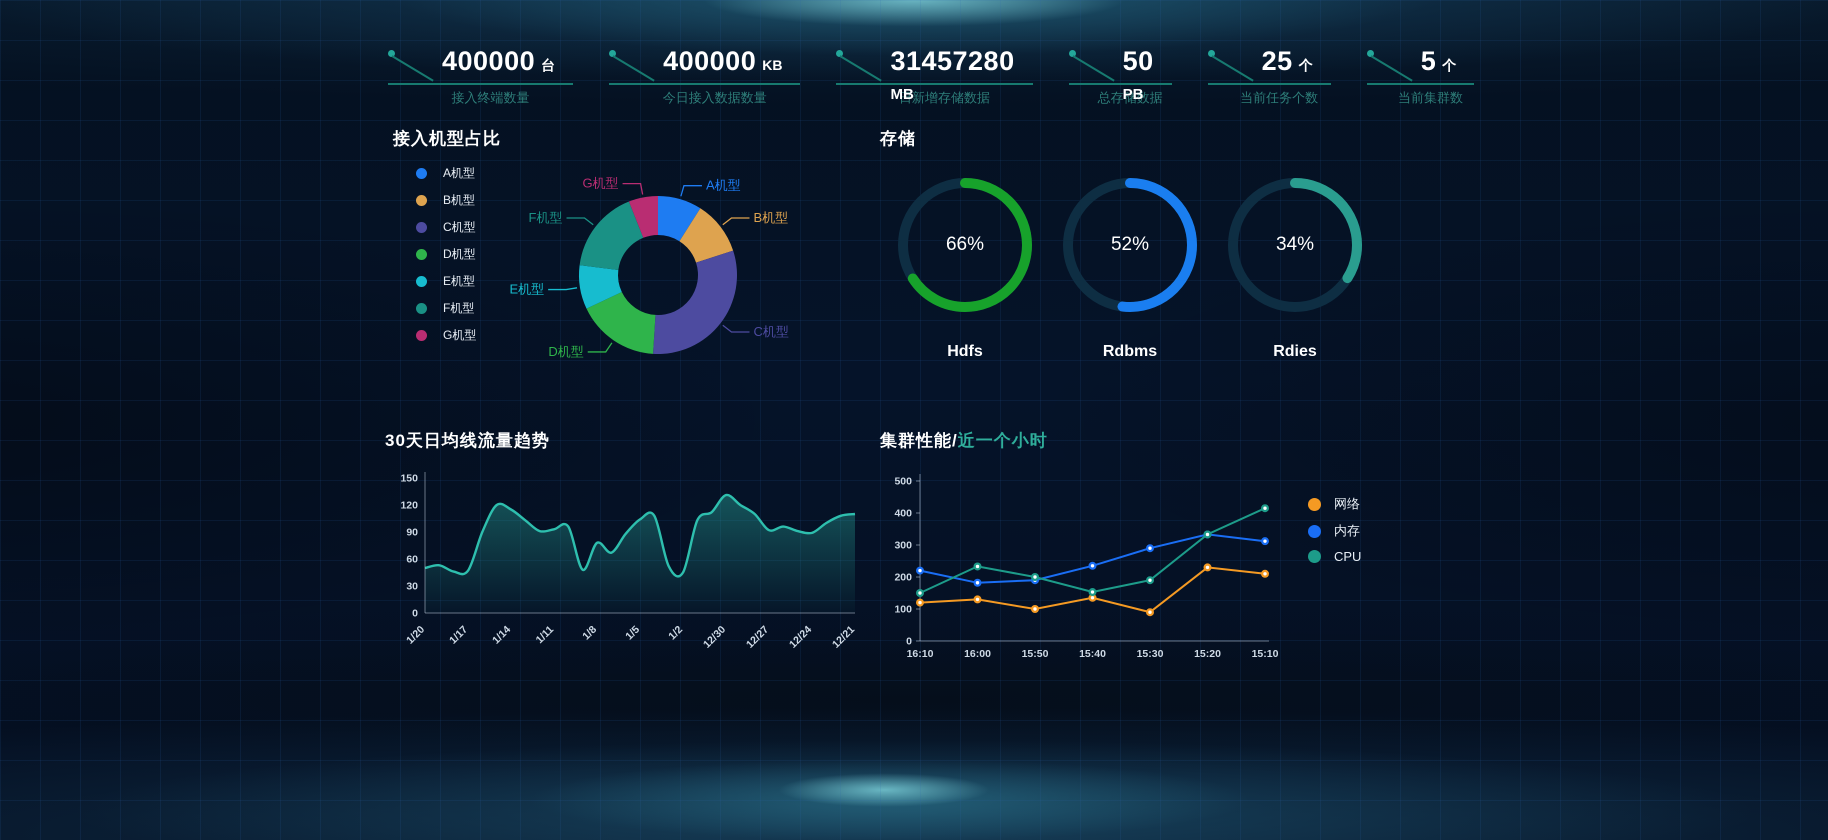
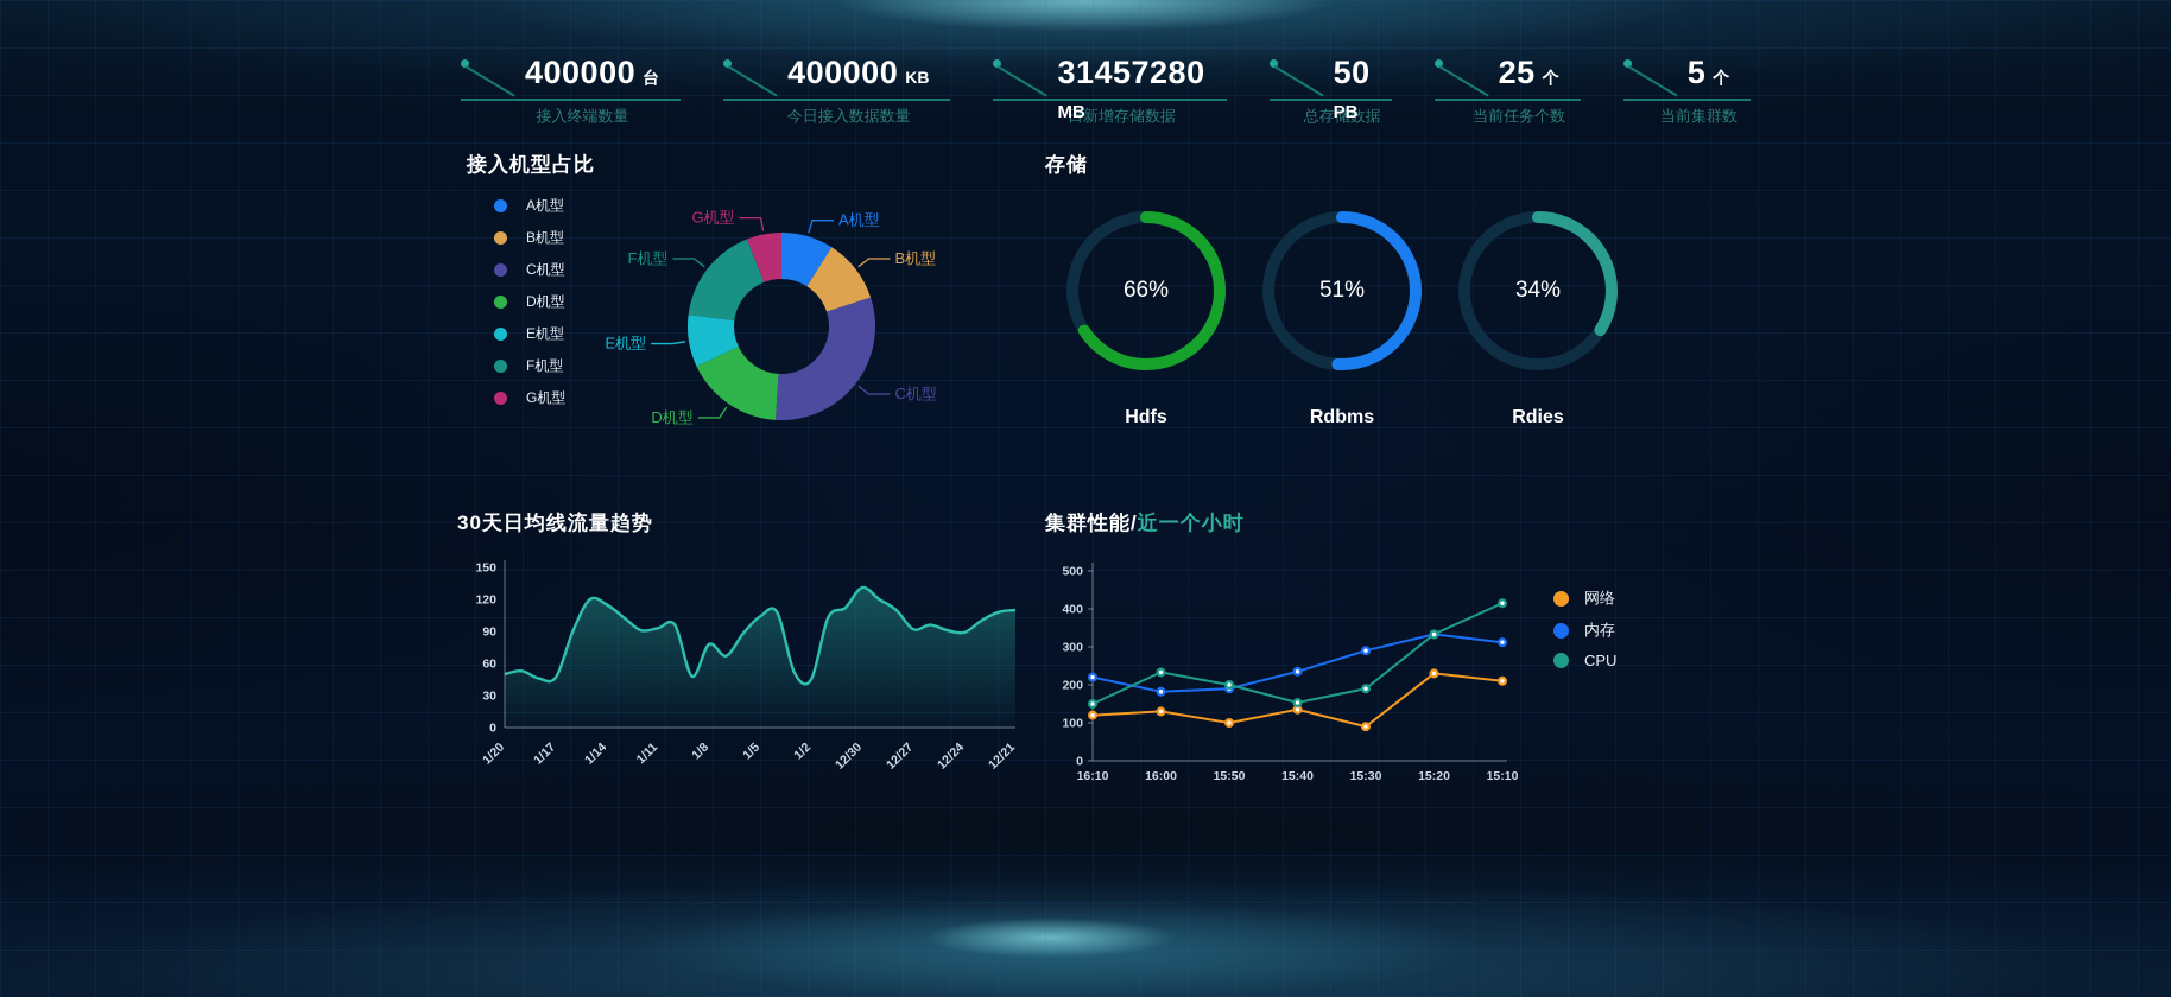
存储/Rdbms: 52% -> 51%
